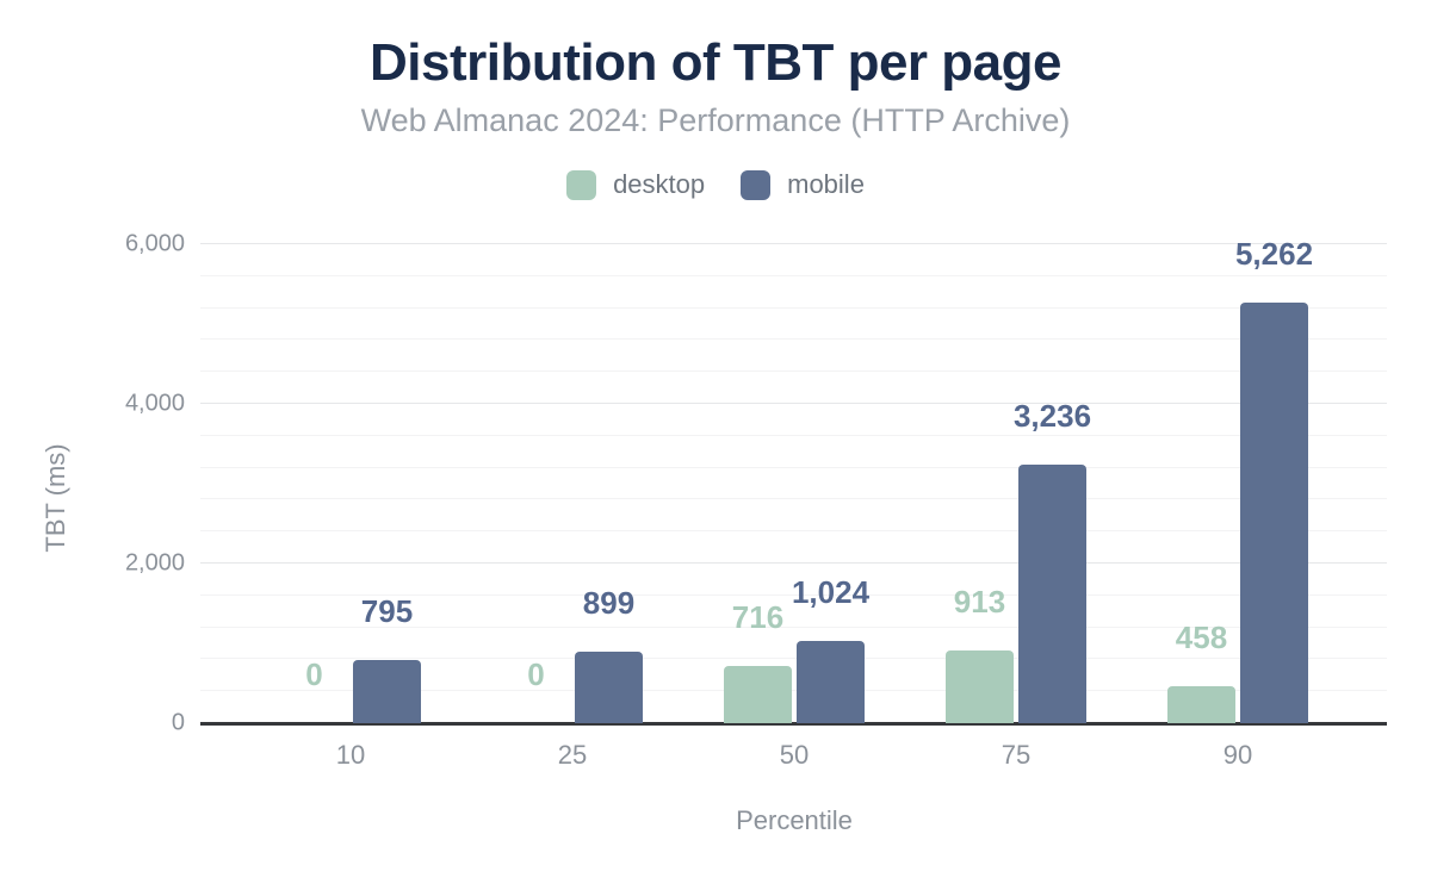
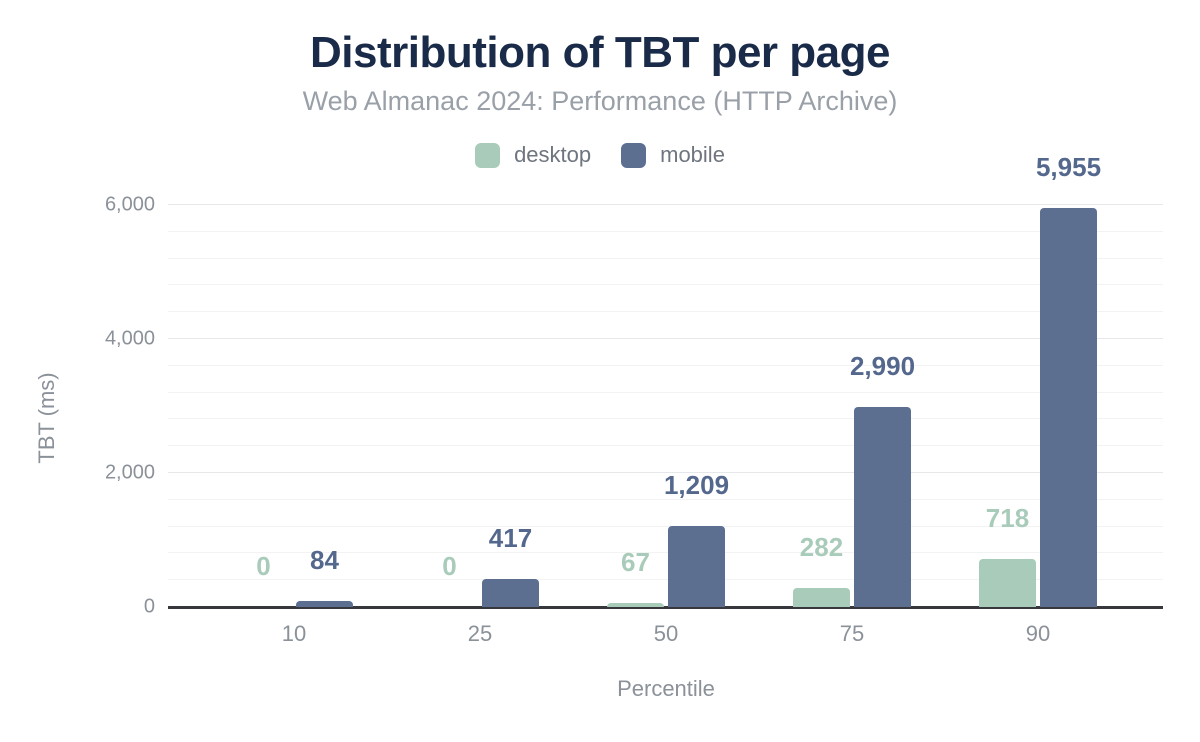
mobile/10: 795 -> 84
mobile/25: 899 -> 417
desktop/50: 716 -> 67
mobile/50: 1,024 -> 1,209
desktop/75: 913 -> 282
mobile/75: 3,236 -> 2,990
desktop/90: 458 -> 718
mobile/90: 5,262 -> 5,955
